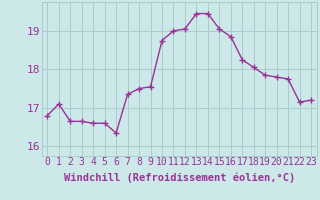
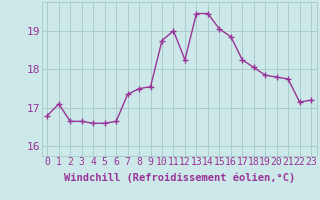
6: 16.35 -> 16.65
12: 19.05 -> 18.25
